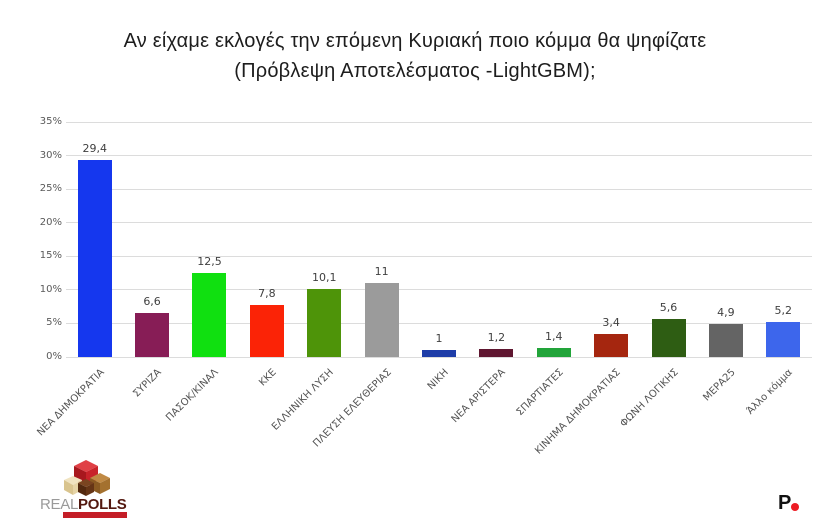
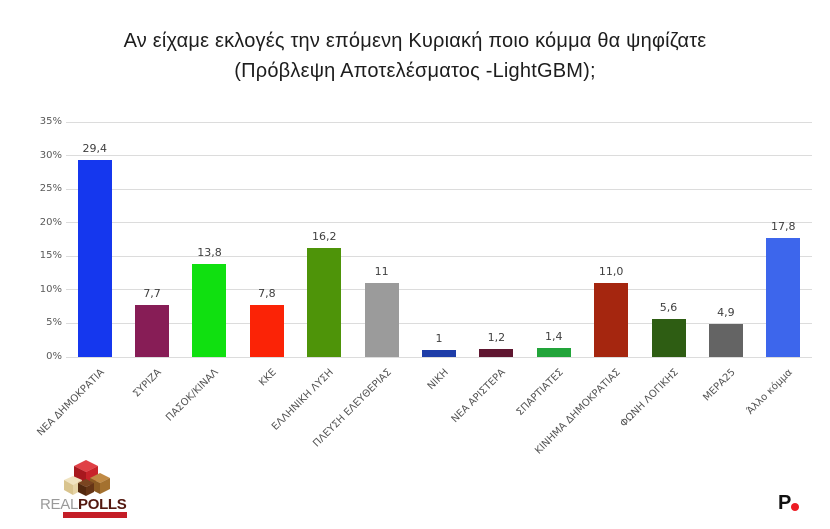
ΣΥΡΙΖΑ: 6,6 -> 7,7
ΠΑΣΟΚ/ΚΙΝΑΛ: 12,5 -> 13,8
ΕΛΛΗΝΙΚΗ ΛΥΣΗ: 10,1 -> 16,2
ΚΙΝΗΜΑ ΔΗΜΟΚΡΑΤΙΑΣ: 3,4 -> 11,0
Άλλο κόμμα: 5,2 -> 17,8
